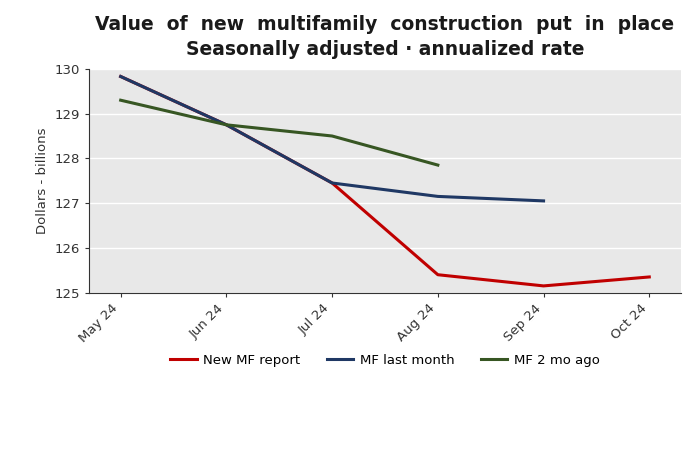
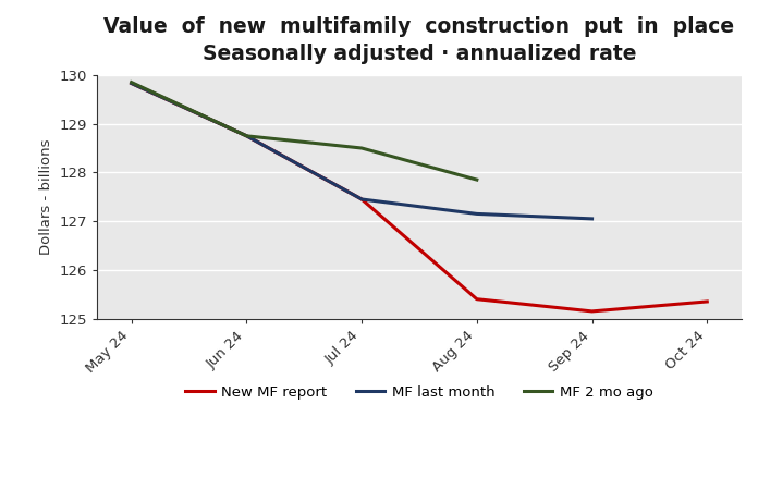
MF 2 mo ago/May 24: 129.30 -> 129.85
